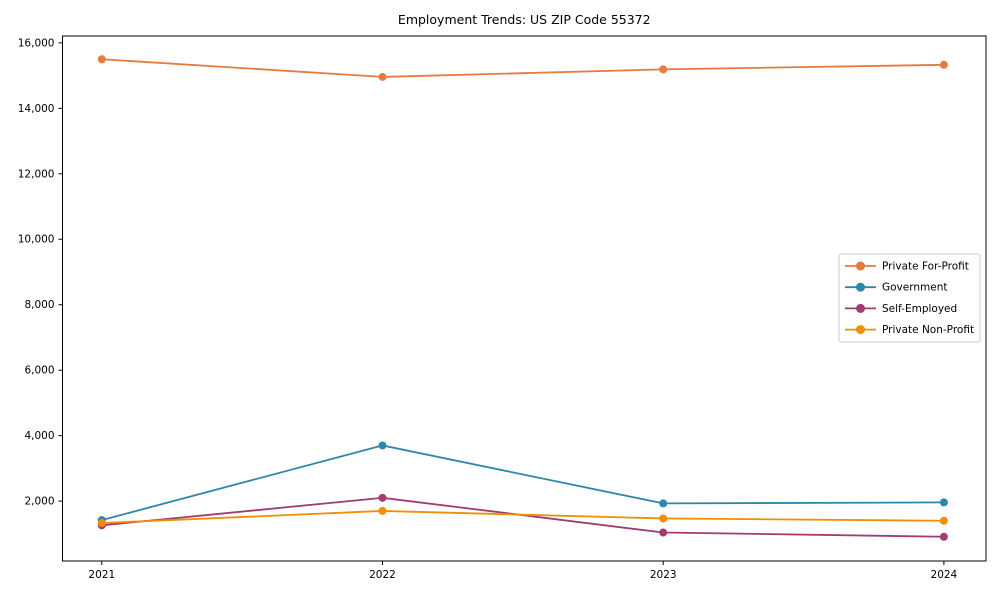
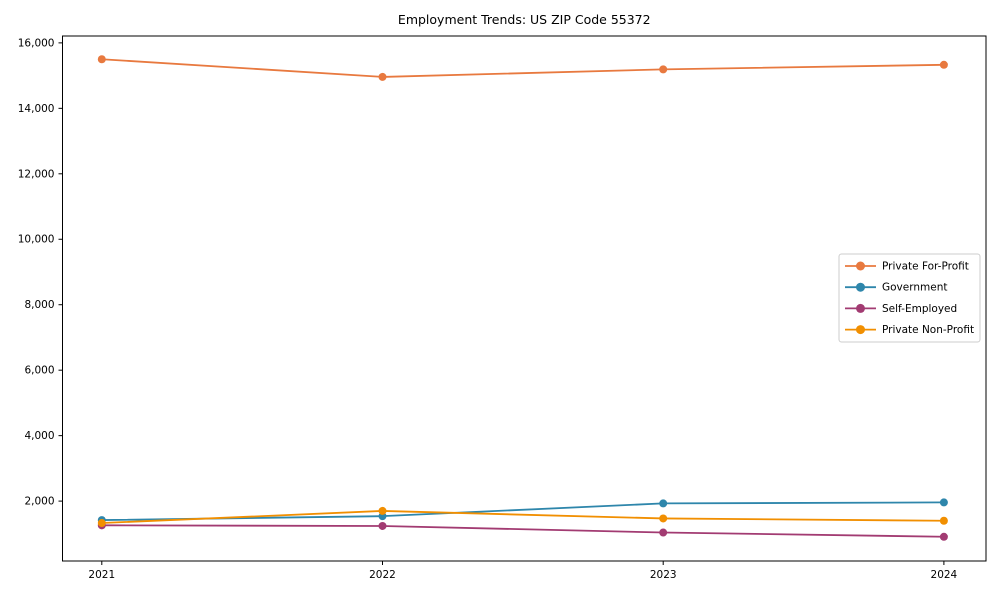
Government/2022: 3700 -> 1500
Self-Employed/2022: 2100 -> 1200
